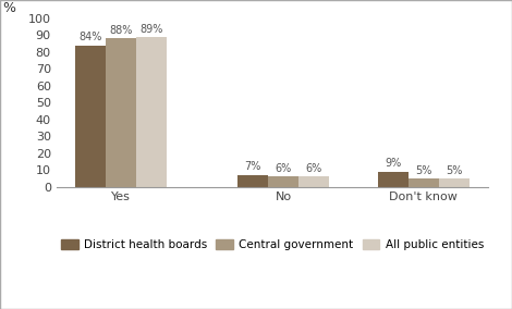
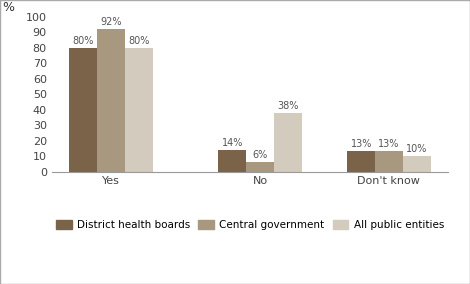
District health boards/Yes: 84% -> 80%
Central government/Yes: 88% -> 92%
All public entities/Yes: 89% -> 80%
District health boards/No: 7% -> 14%
All public entities/No: 6% -> 38%
District health boards/Don't know: 9% -> 13%
Central government/Don't know: 5% -> 13%
All public entities/Don't know: 5% -> 10%
